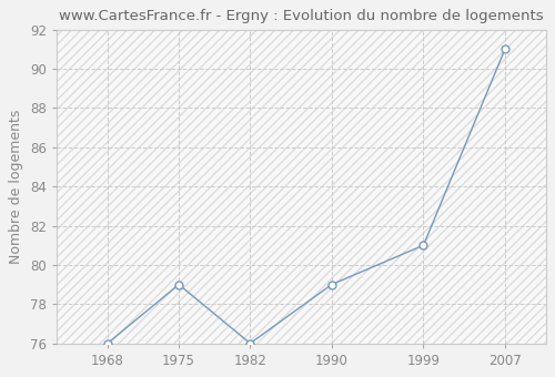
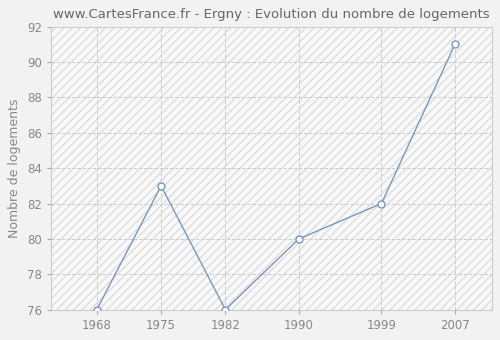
1975: 79 -> 83
1990: 79 -> 80
1999: 81 -> 82
